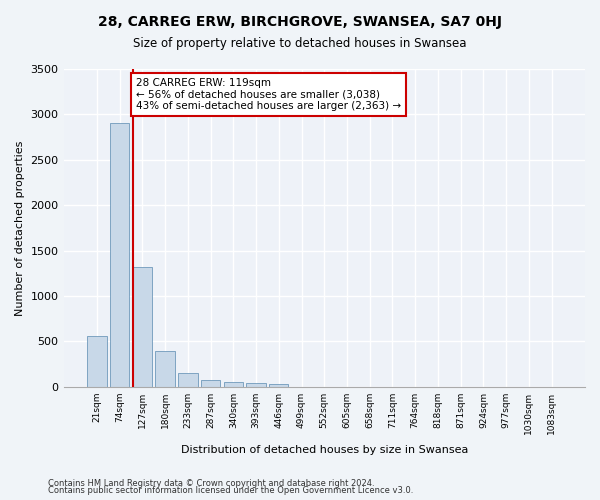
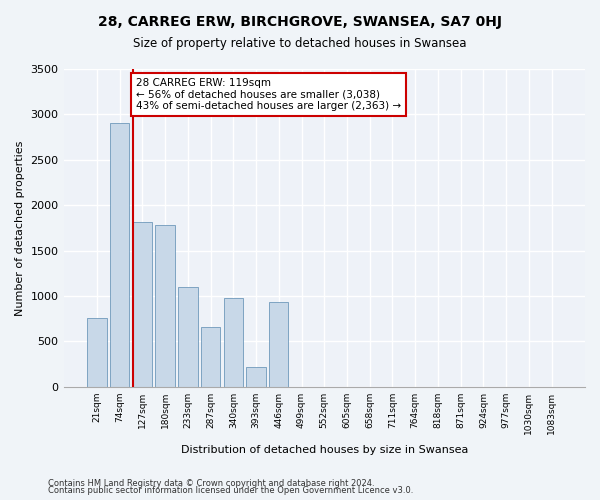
21sqm: 560 -> 760
127sqm: 1320 -> 1820
180sqm: 390 -> 1780
233sqm: 150 -> 1100
287sqm: 80 -> 660
340sqm: 60 -> 980
393sqm: 40 -> 220
446sqm: 40 -> 940
